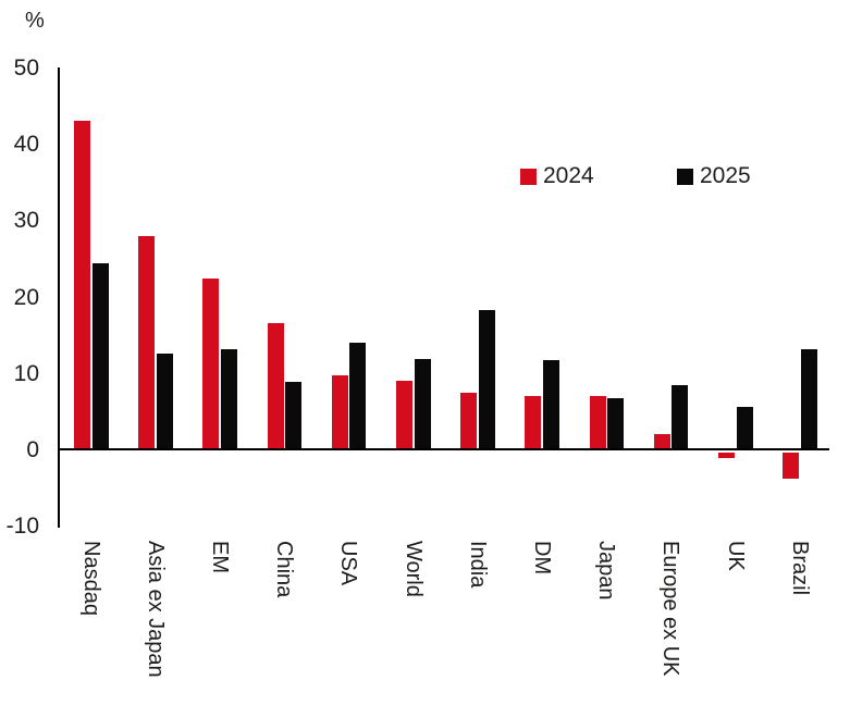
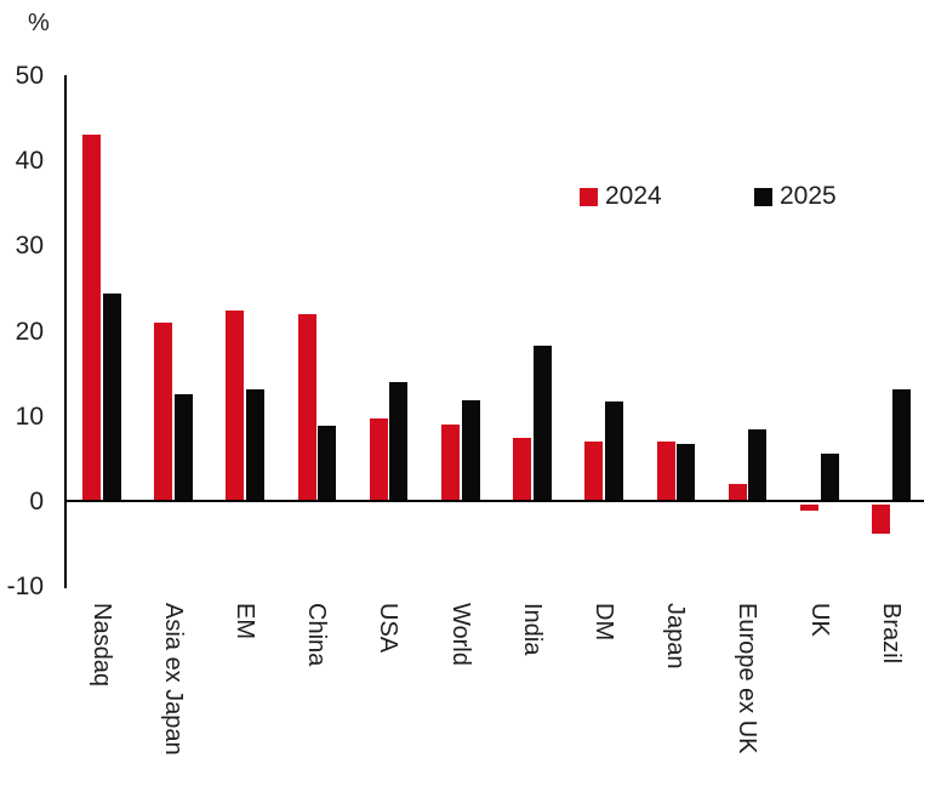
2024/Asia ex Japan: 28 -> 21
2024/China: 17 -> 22
